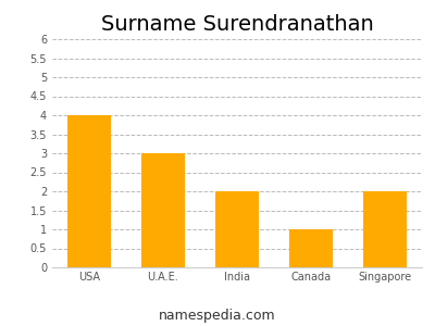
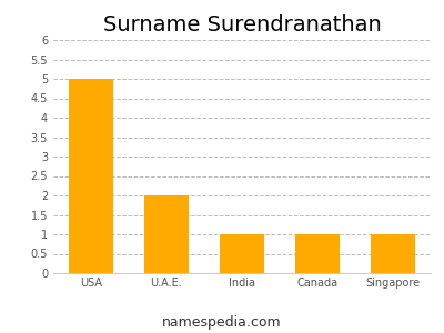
USA: 4 -> 5
U.A.E.: 3 -> 2
India: 2 -> 1
Singapore: 2 -> 1
